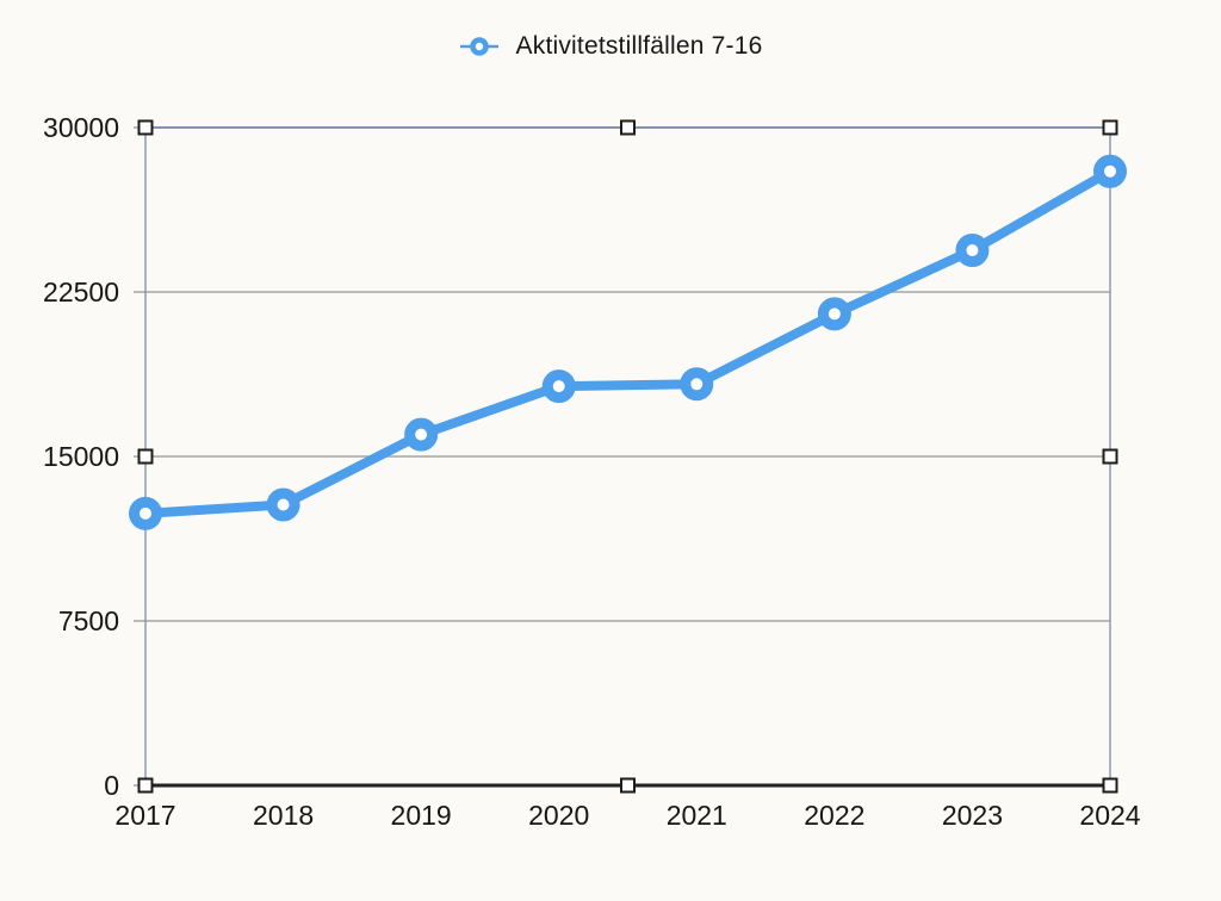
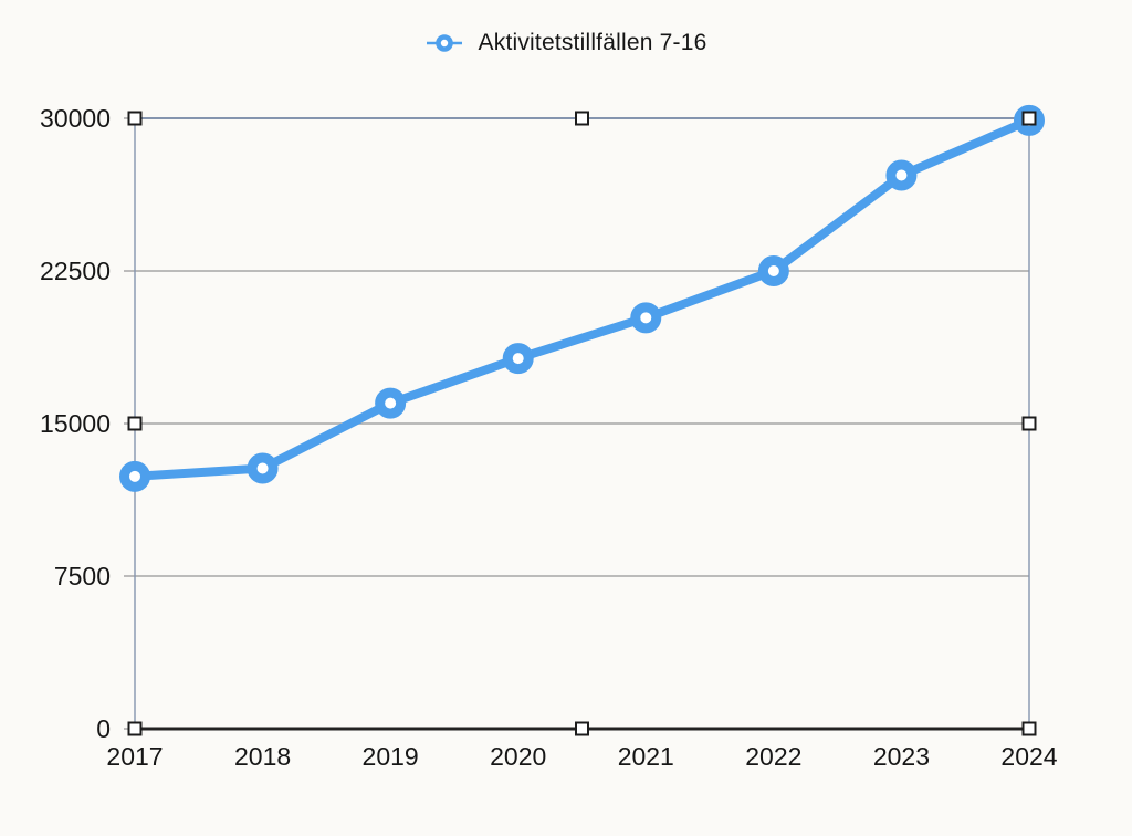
2021: 18300 -> 20200
2022: 21500 -> 22500
2023: 24400 -> 27200
2024: 28000 -> 29900
